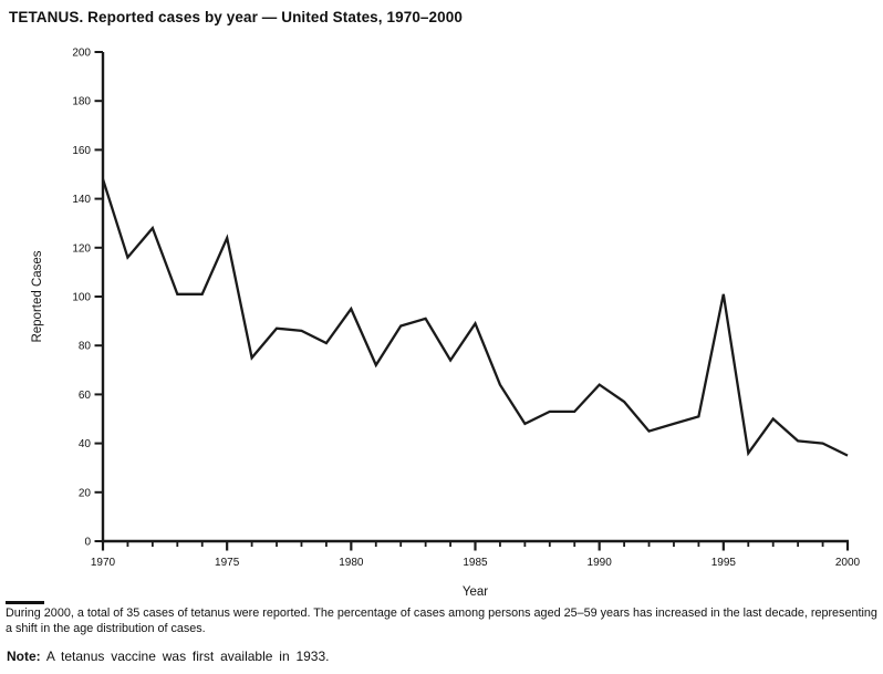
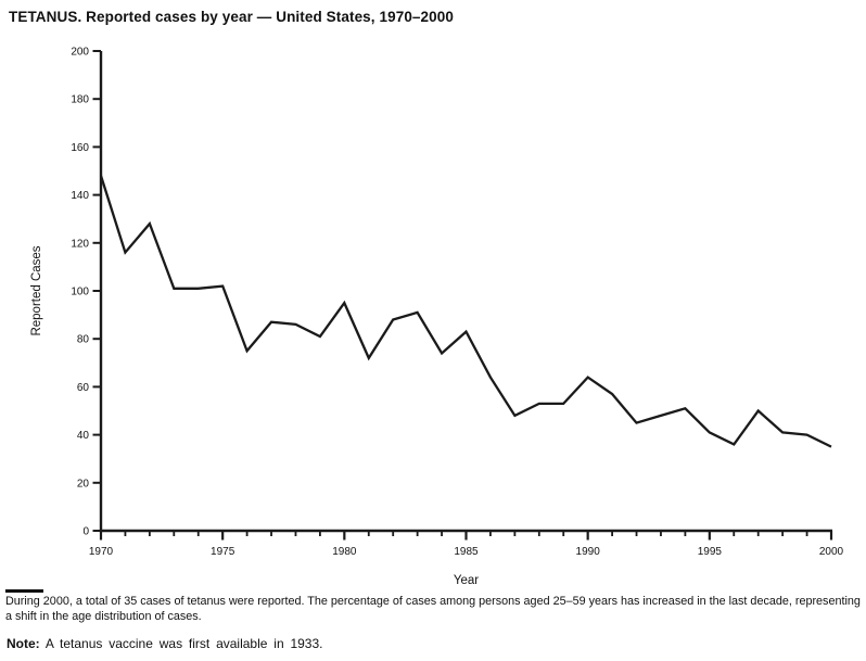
1975: 124 -> 102
1985: 89 -> 83
1995: 101 -> 41
